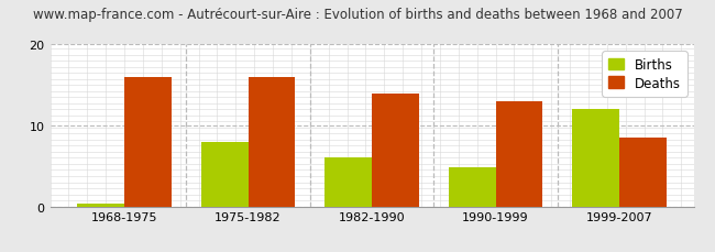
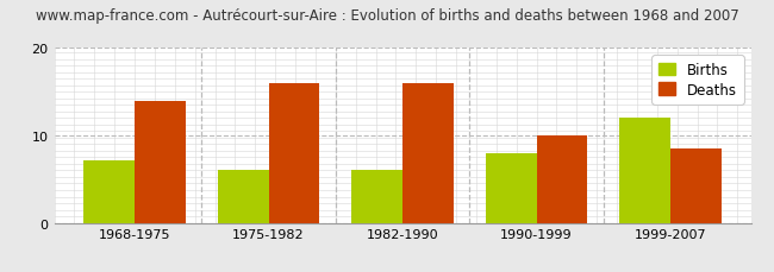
Births/1968-1975: 0.3 -> 7.2
Deaths/1968-1975: 16.0 -> 14.0
Births/1975-1982: 8.0 -> 6.0
Deaths/1982-1990: 14.0 -> 16.0
Births/1990-1999: 4.8 -> 8.0
Deaths/1990-1999: 13.0 -> 10.0
